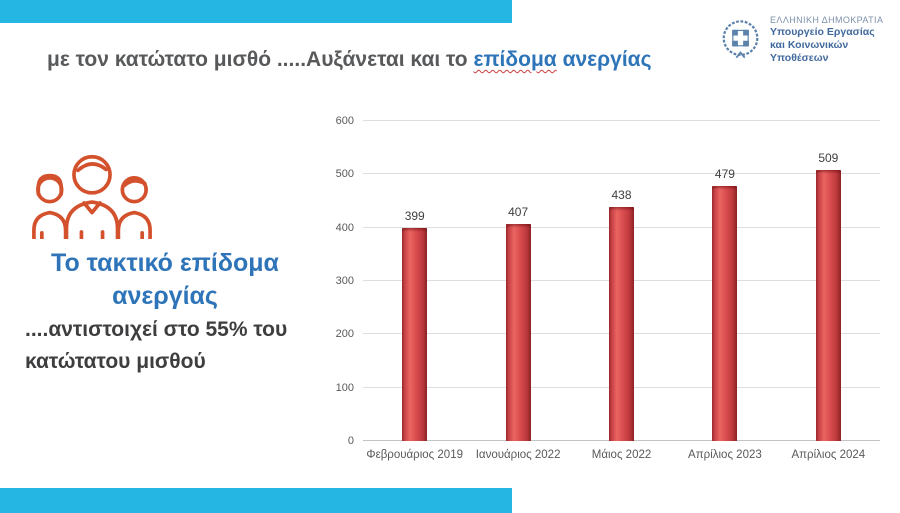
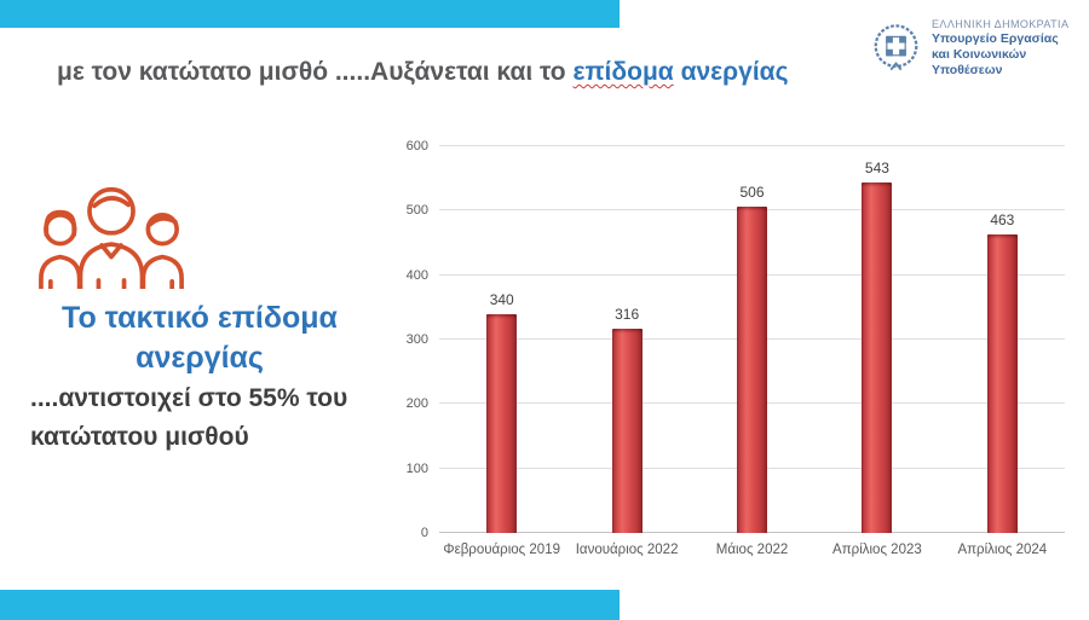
Φεβρουάριος 2019: 399 -> 340
Ιανουάριος 2022: 407 -> 316
Μάιος 2022: 438 -> 506
Απρίλιος 2023: 479 -> 543
Απρίλιος 2024: 509 -> 463
